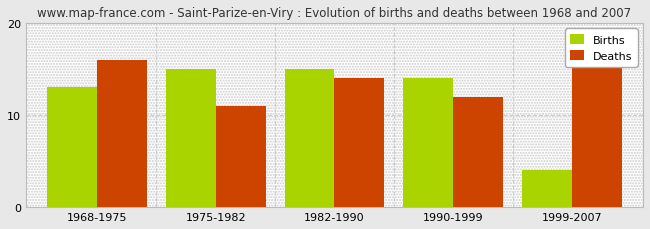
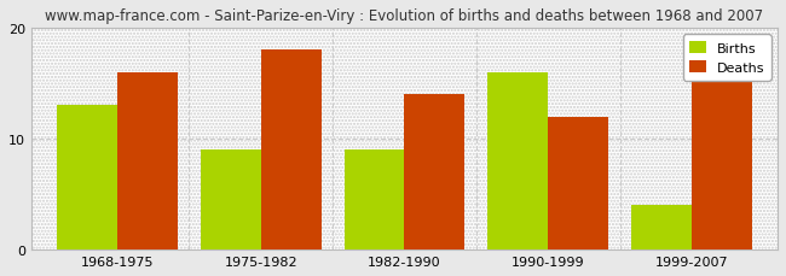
Births/1975-1982: 15 -> 9
Deaths/1975-1982: 11 -> 18
Births/1982-1990: 15 -> 9
Births/1990-1999: 14 -> 16
